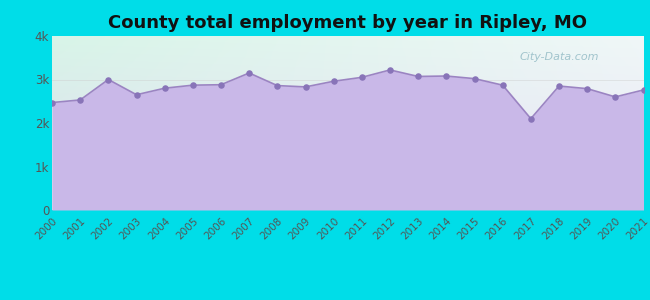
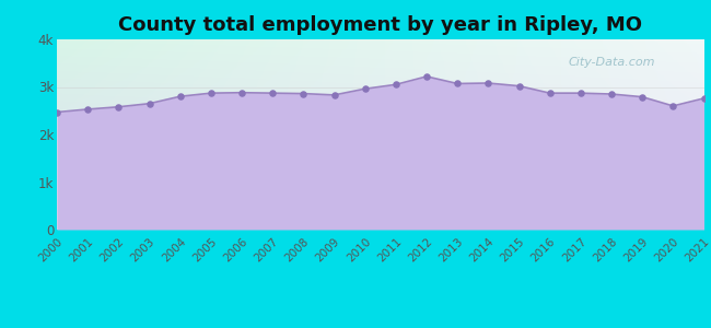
2002: 3.00k -> 2.58k
2007: 3.15k -> 2.87k
2017: 2.10k -> 2.87k
